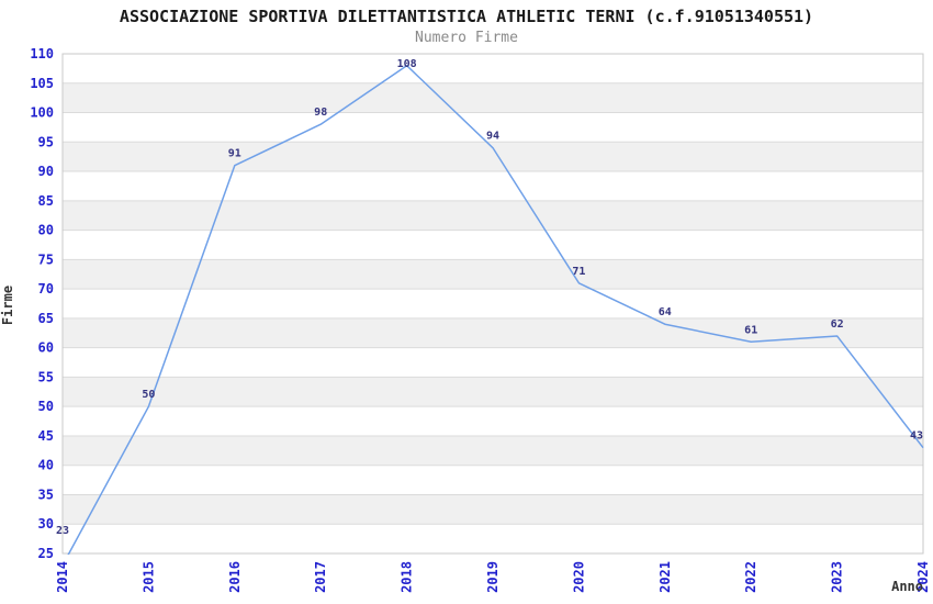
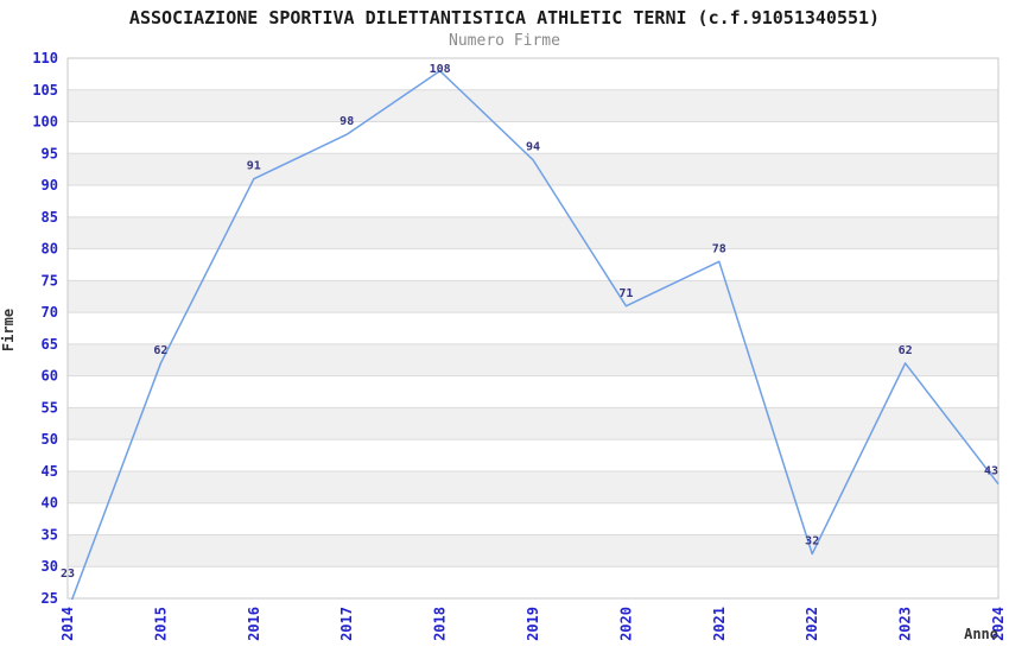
2015: 50 -> 62
2021: 64 -> 78
2022: 61 -> 32
